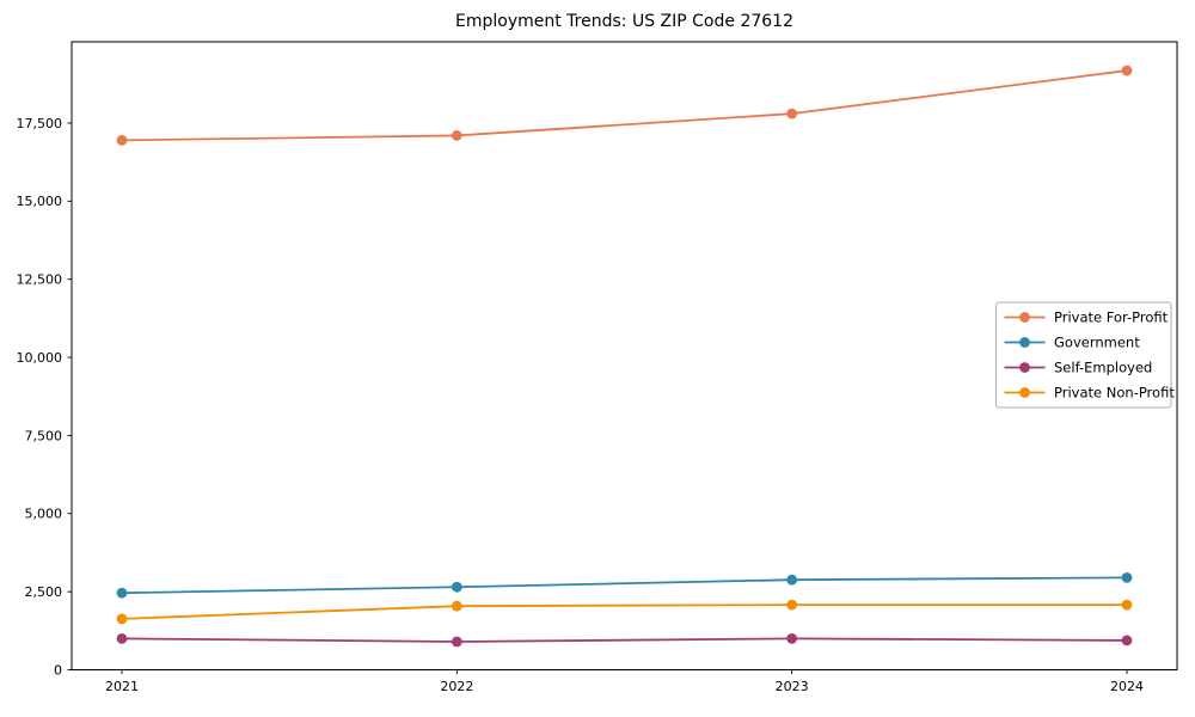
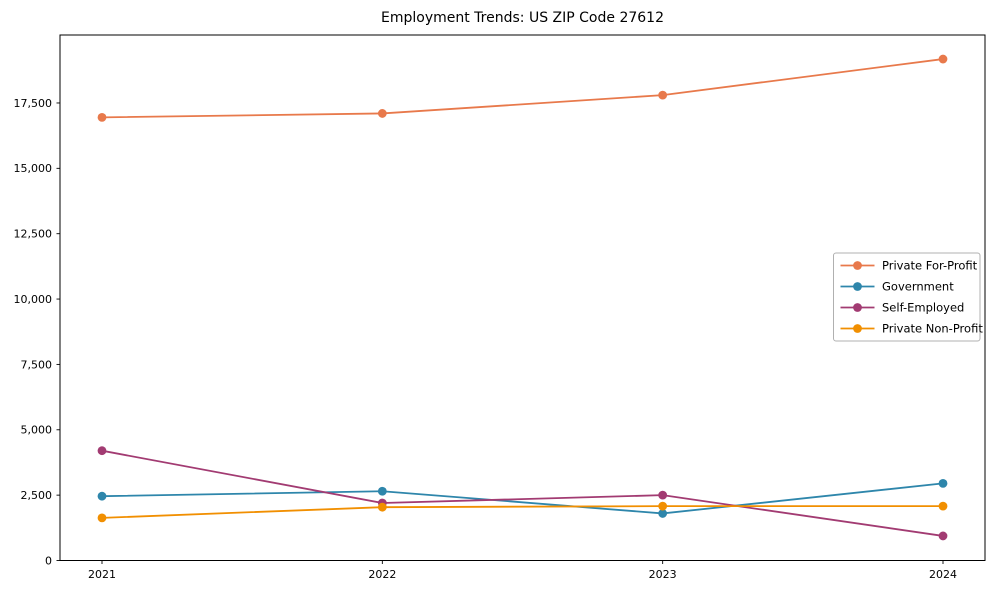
Self-Employed/2021: 1000 -> 4200
Self-Employed/2022: 900 -> 2200
Government/2023: 2900 -> 1800
Self-Employed/2023: 1000 -> 2500
